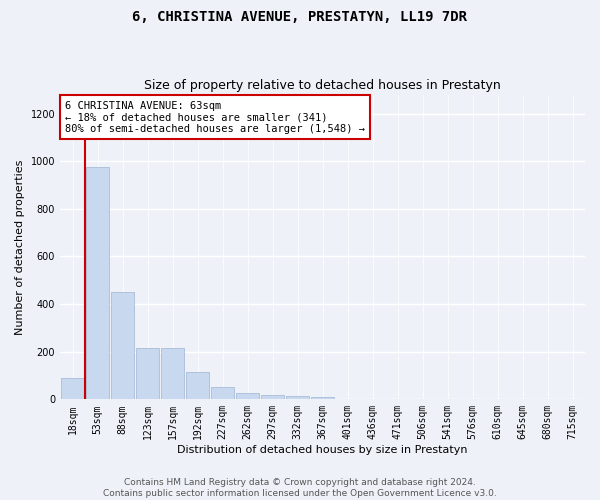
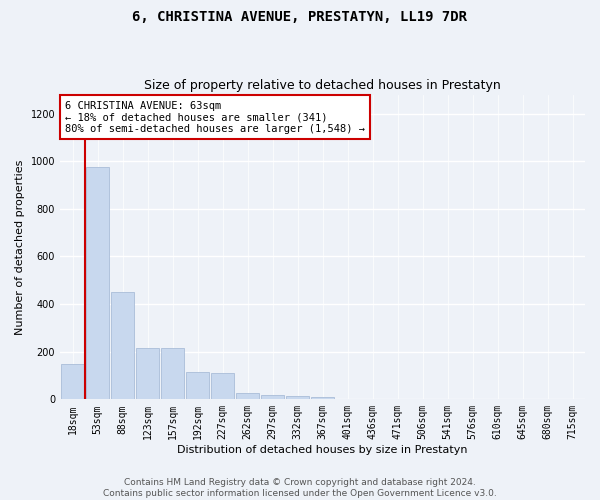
18sqm: 90 -> 150
227sqm: 50 -> 110
